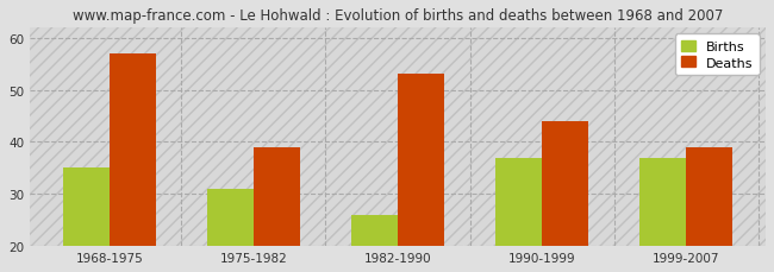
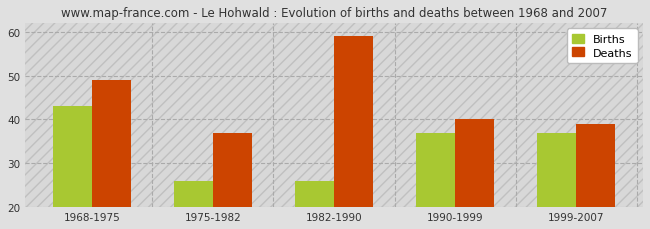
Births/1968-1975: 35 -> 43
Deaths/1968-1975: 57 -> 49
Births/1975-1982: 31 -> 26
Deaths/1975-1982: 39 -> 37
Deaths/1982-1990: 53 -> 59
Deaths/1990-1999: 44 -> 40
